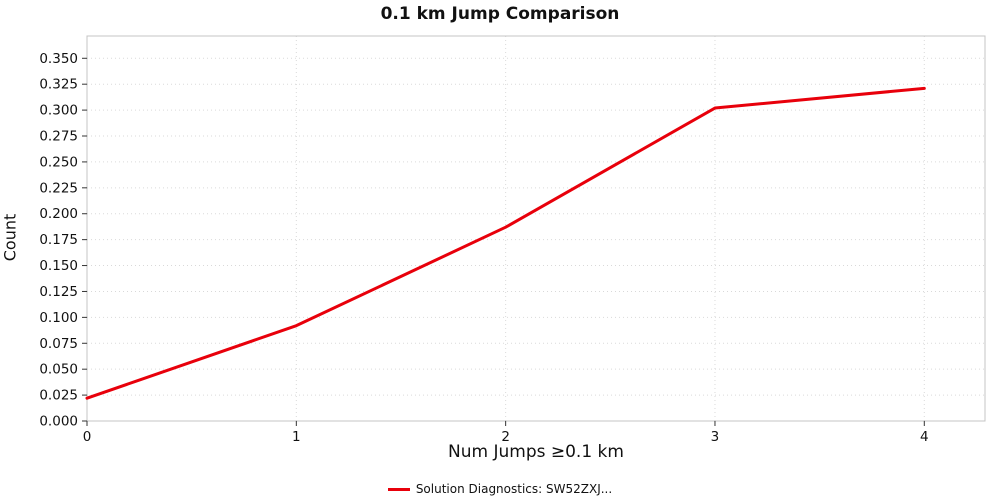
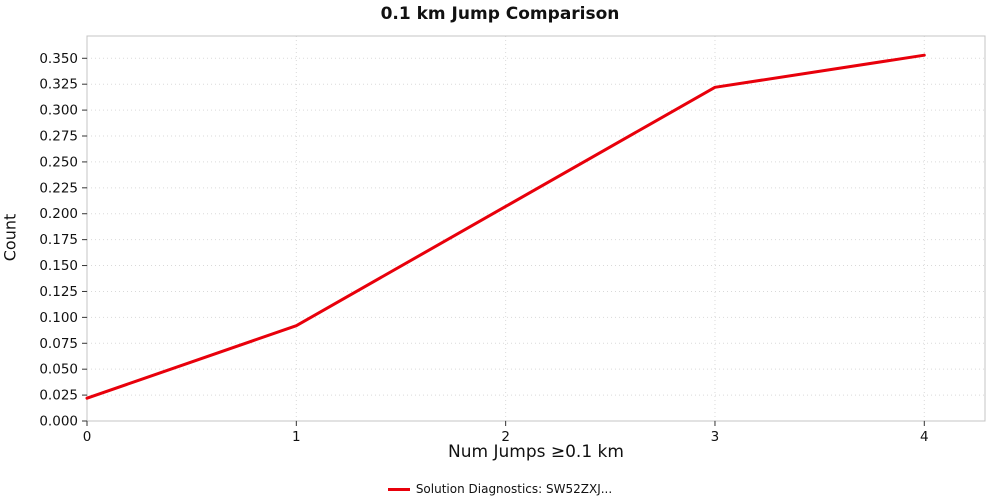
2: 0.187 -> 0.207
3: 0.302 -> 0.322
4: 0.321 -> 0.353
